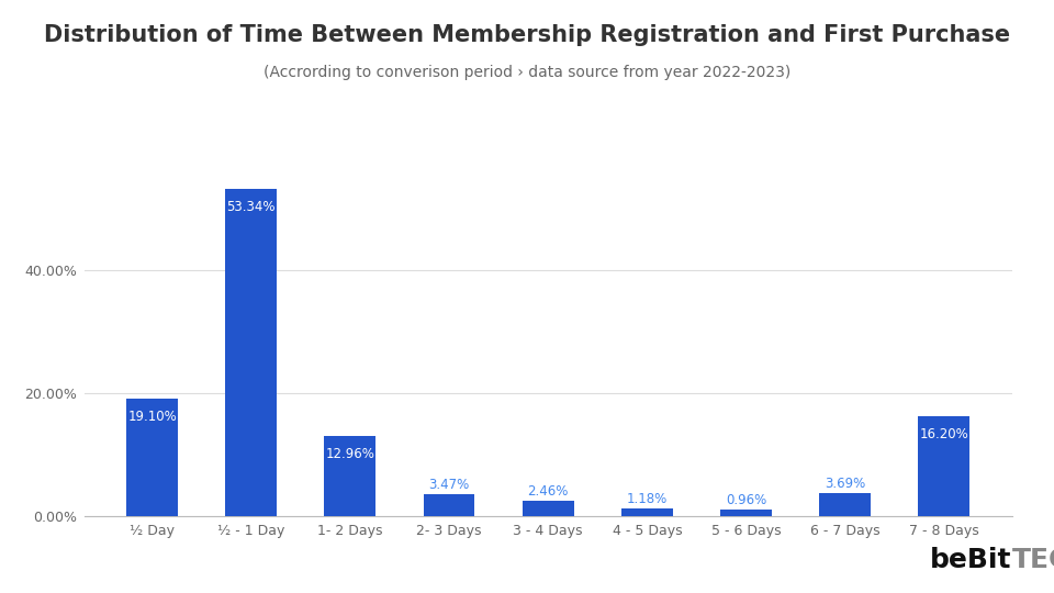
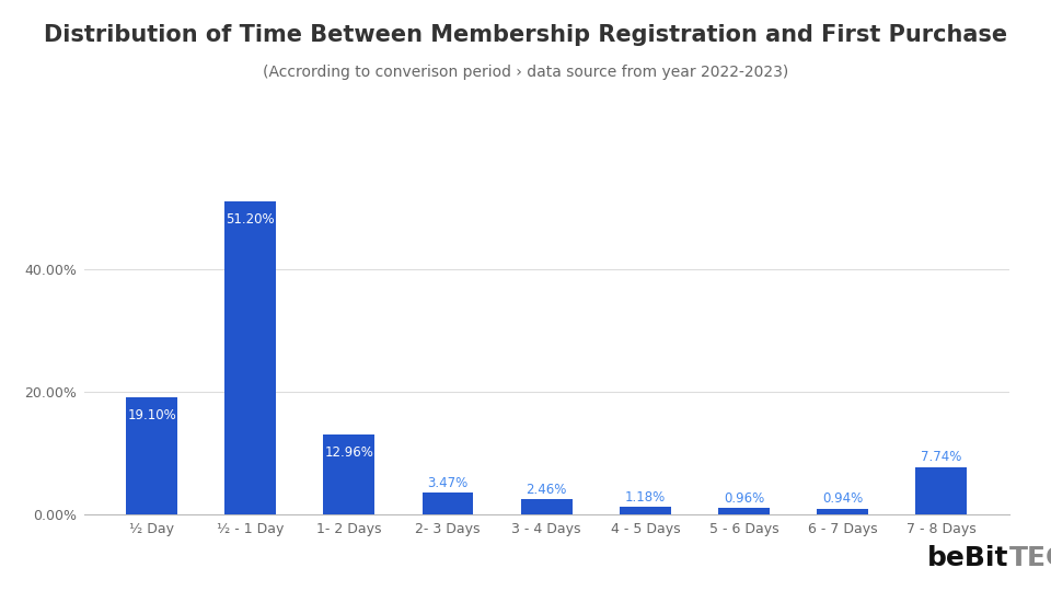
½ - 1 Day: 53.34% -> 51.20%
6 - 7 Days: 3.69% -> 0.94%
7 - 8 Days: 16.20% -> 7.74%
